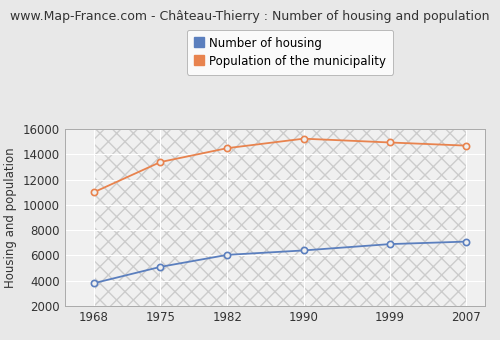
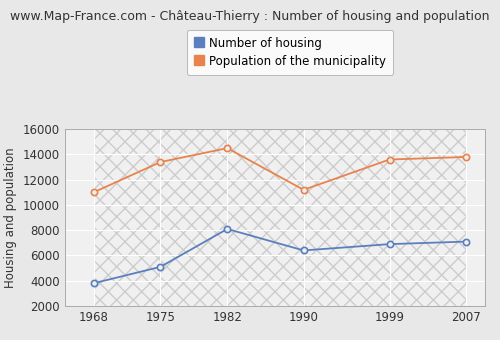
Number of housing/1982: 6000 -> 8100
Population of the municipality/1990: 15200 -> 11200
Population of the municipality/1999: 15000 -> 13600
Population of the municipality/2007: 14700 -> 13800
